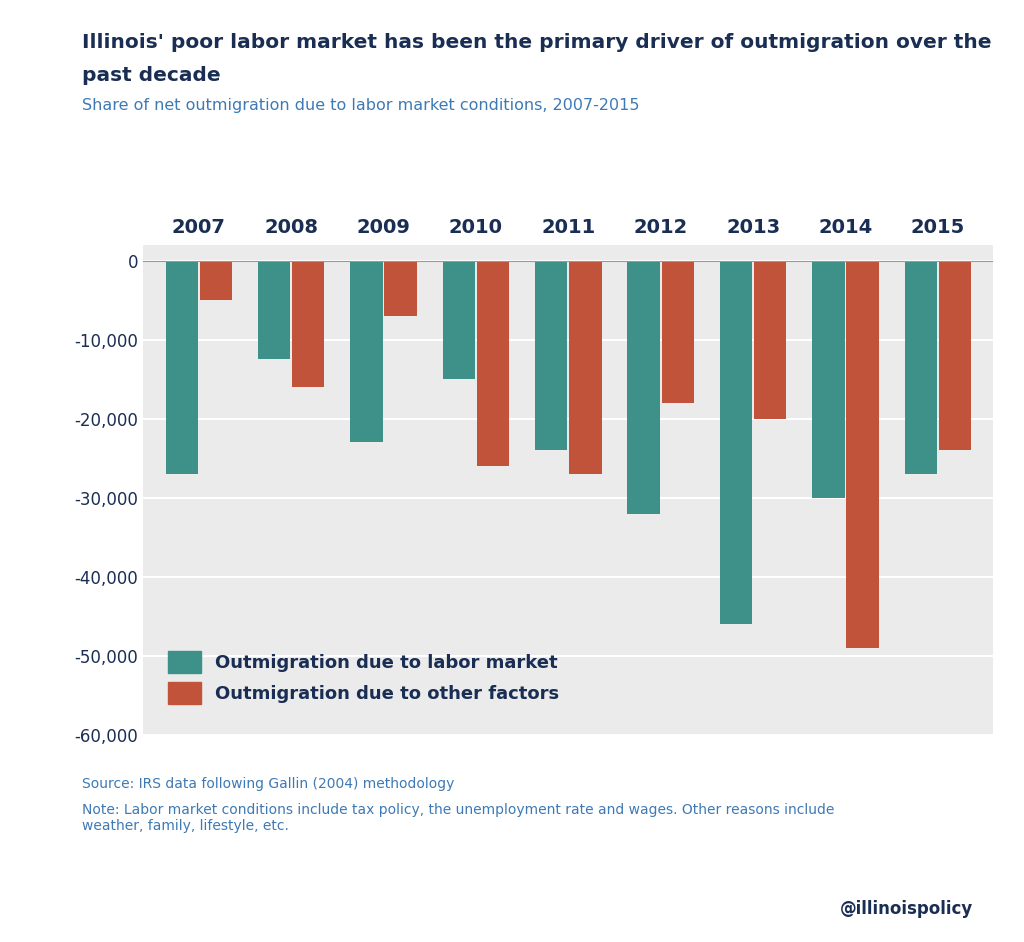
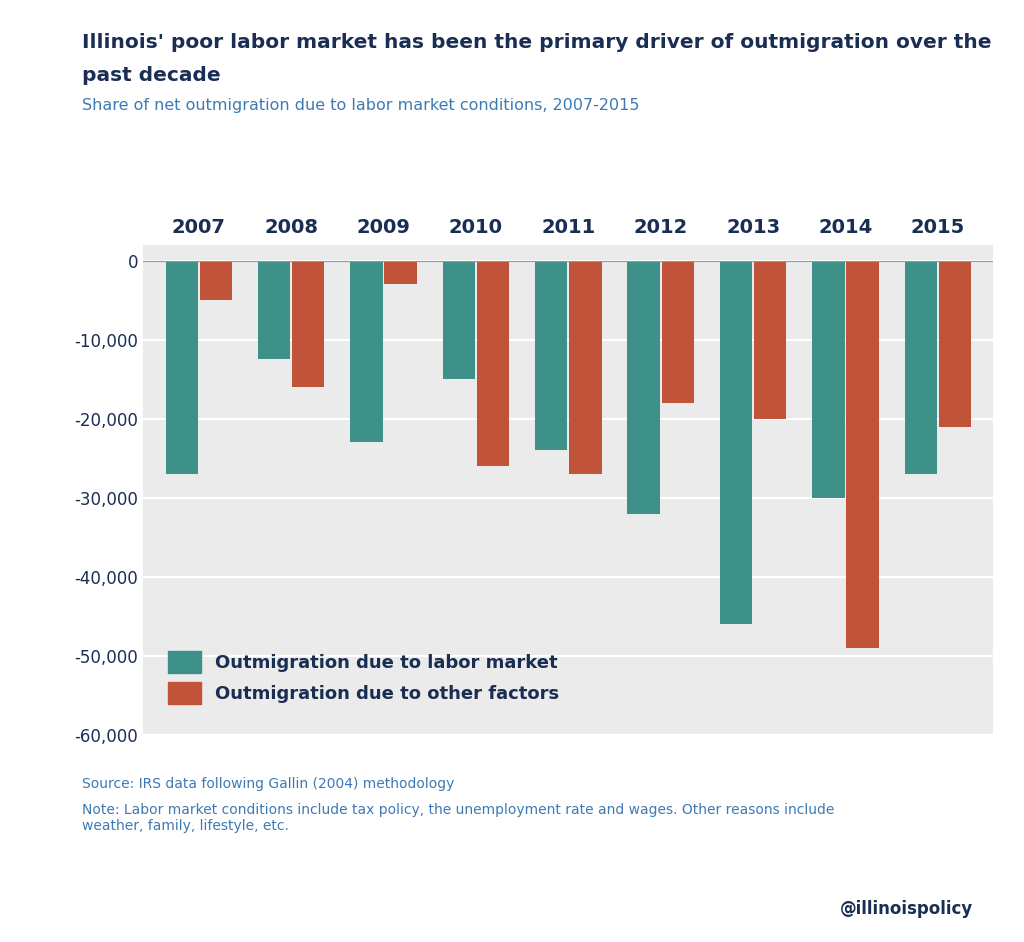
Outmigration due to other factors/2009: -7,000 -> -3,000
Outmigration due to other factors/2015: -24,000 -> -21,000
